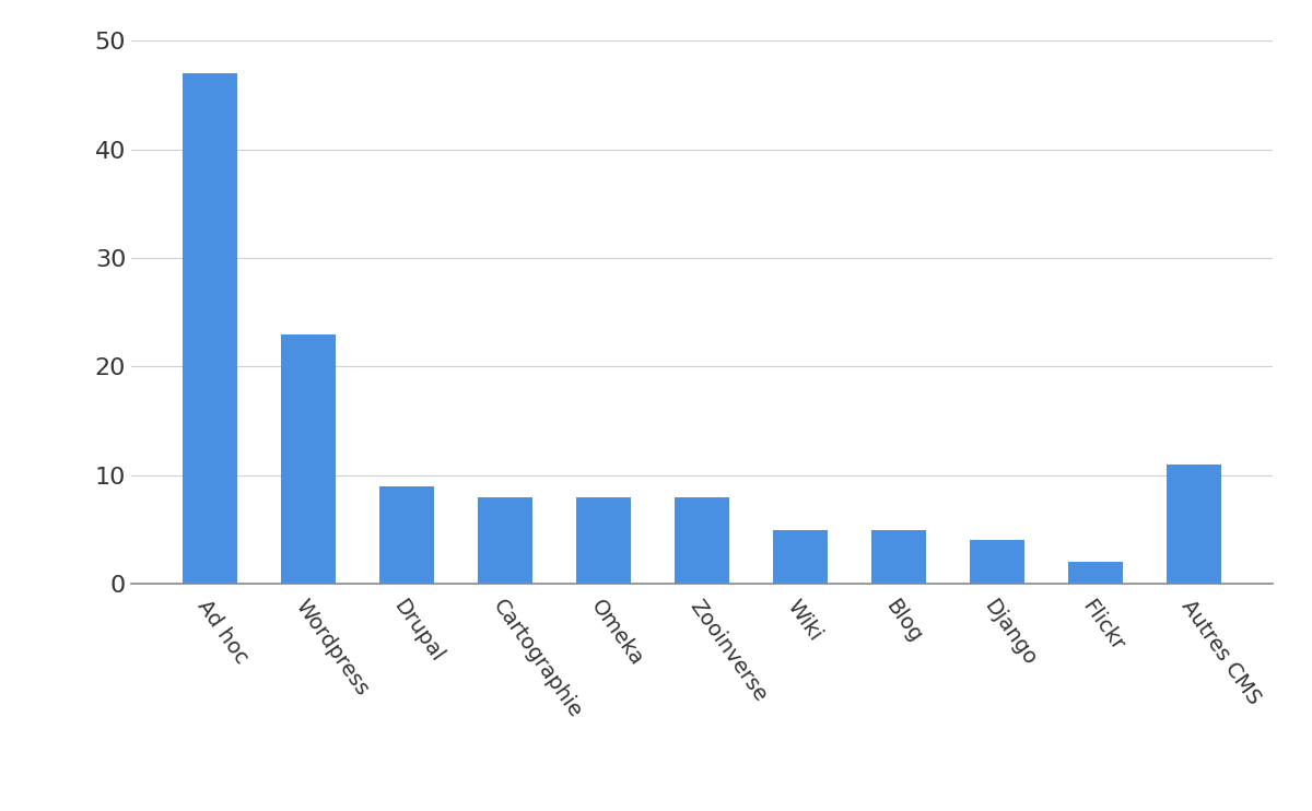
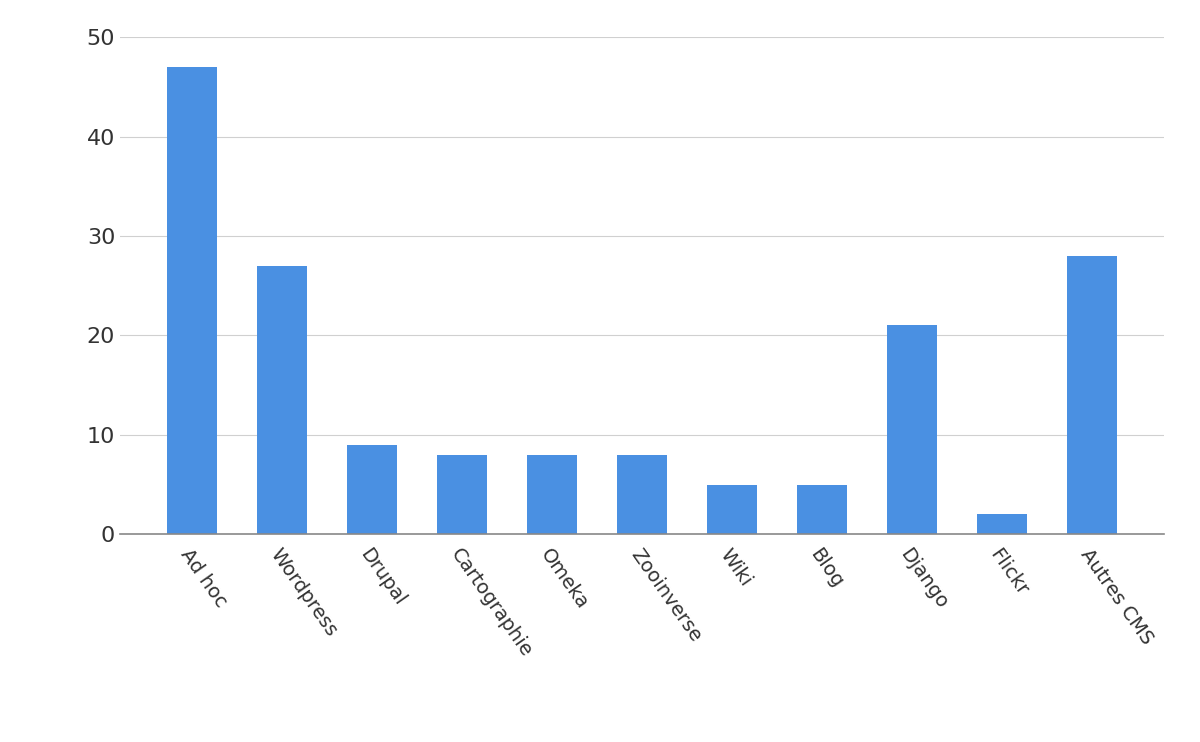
Wordpress: 23 -> 27
Django: 4 -> 21
Autres CMS: 11 -> 28
